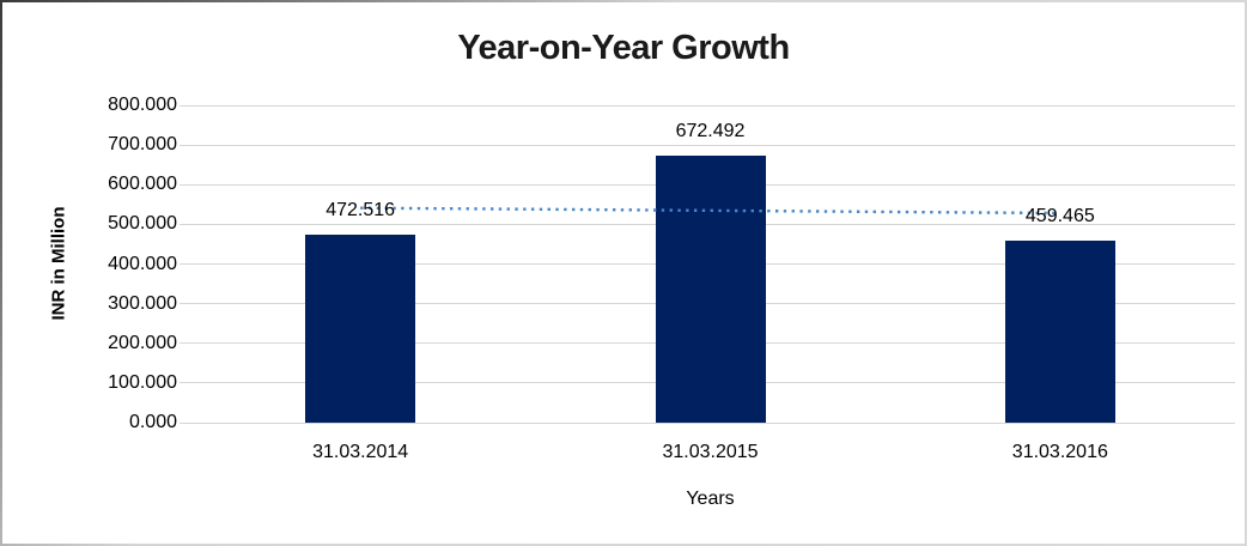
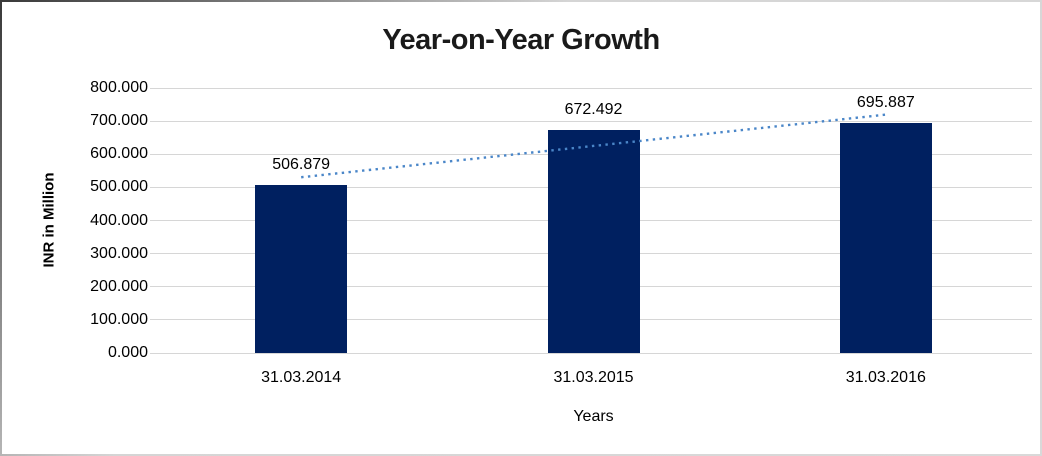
31.03.2014: 472.516 -> 506.879
31.03.2016: 459.465 -> 695.887
